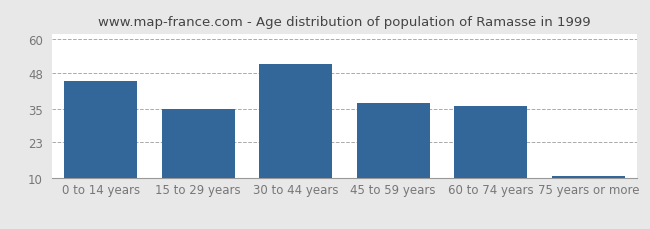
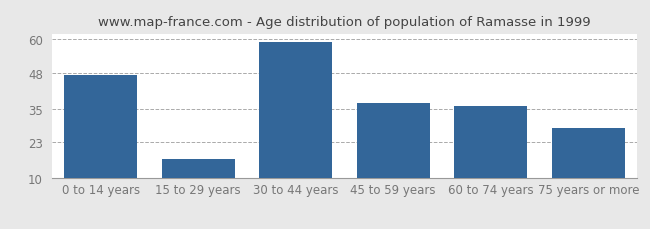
0 to 14 years: 45 -> 47
15 to 29 years: 35 -> 17
30 to 44 years: 51 -> 59
75 years or more: 11 -> 28
